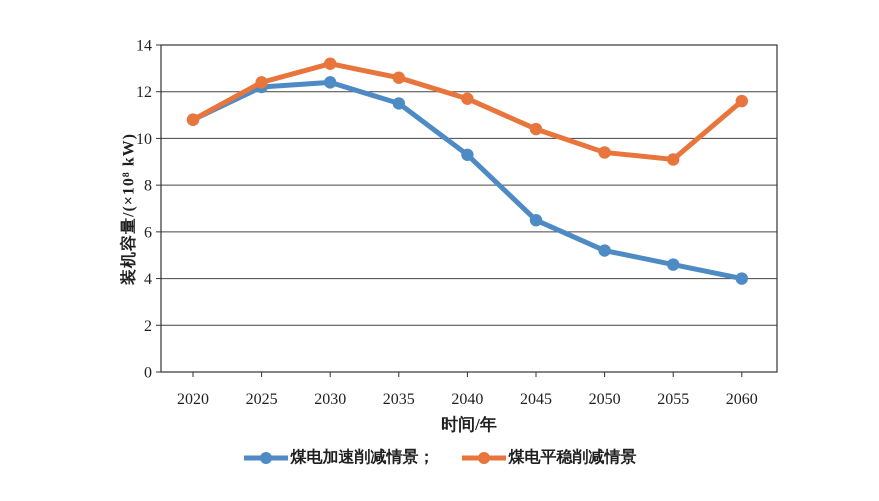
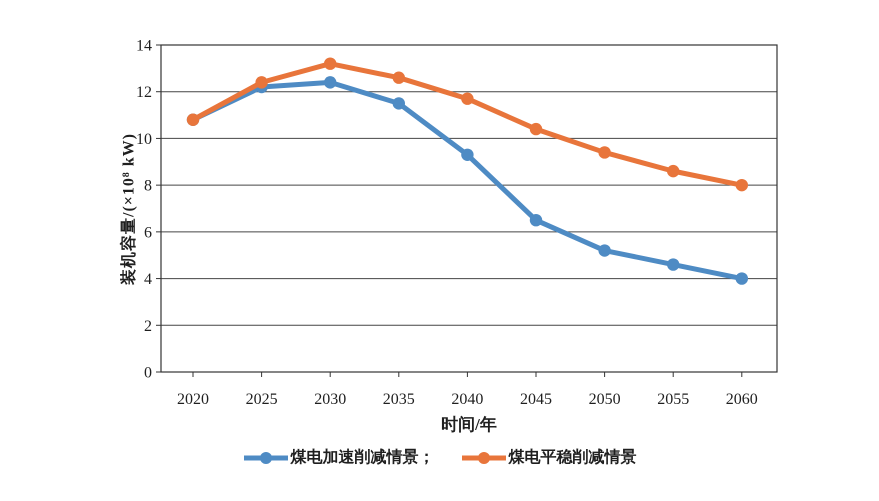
煤电平稳削减情景/2055: 9.1 -> 8.6
煤电平稳削减情景/2060: 11.6 -> 8.0
